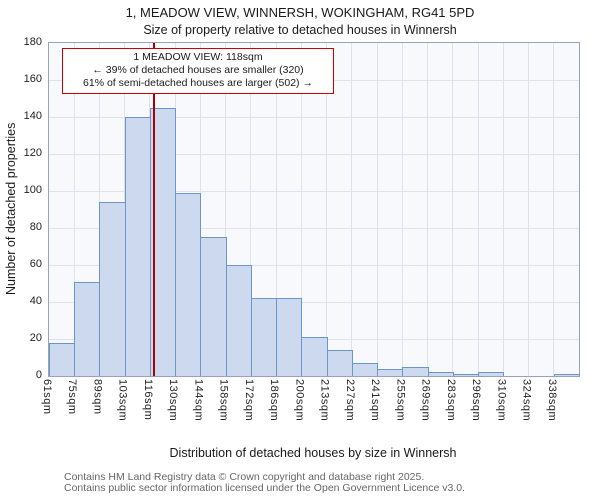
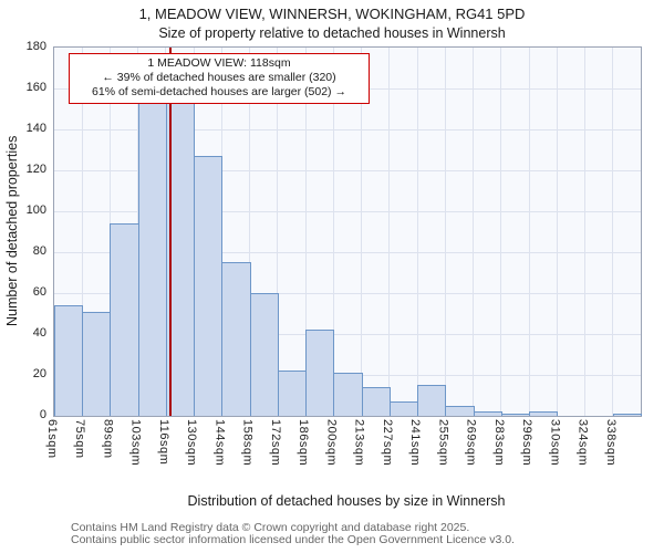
61sqm: 18 -> 54
103sqm: 140 -> 161
116sqm: 145 -> 159
130sqm: 99 -> 127
172sqm: 42 -> 22
241sqm: 4 -> 15
